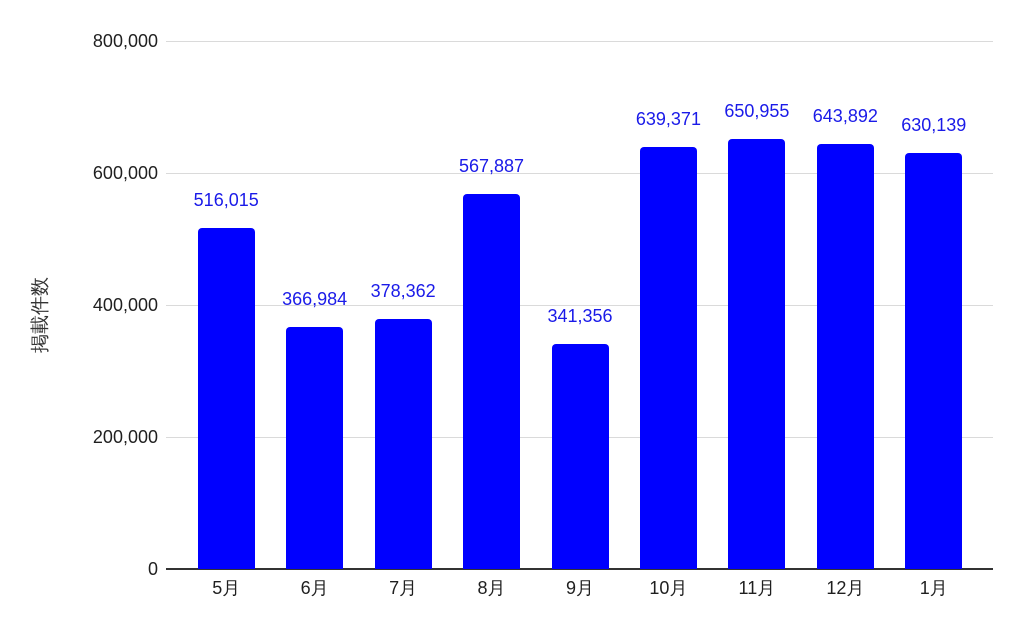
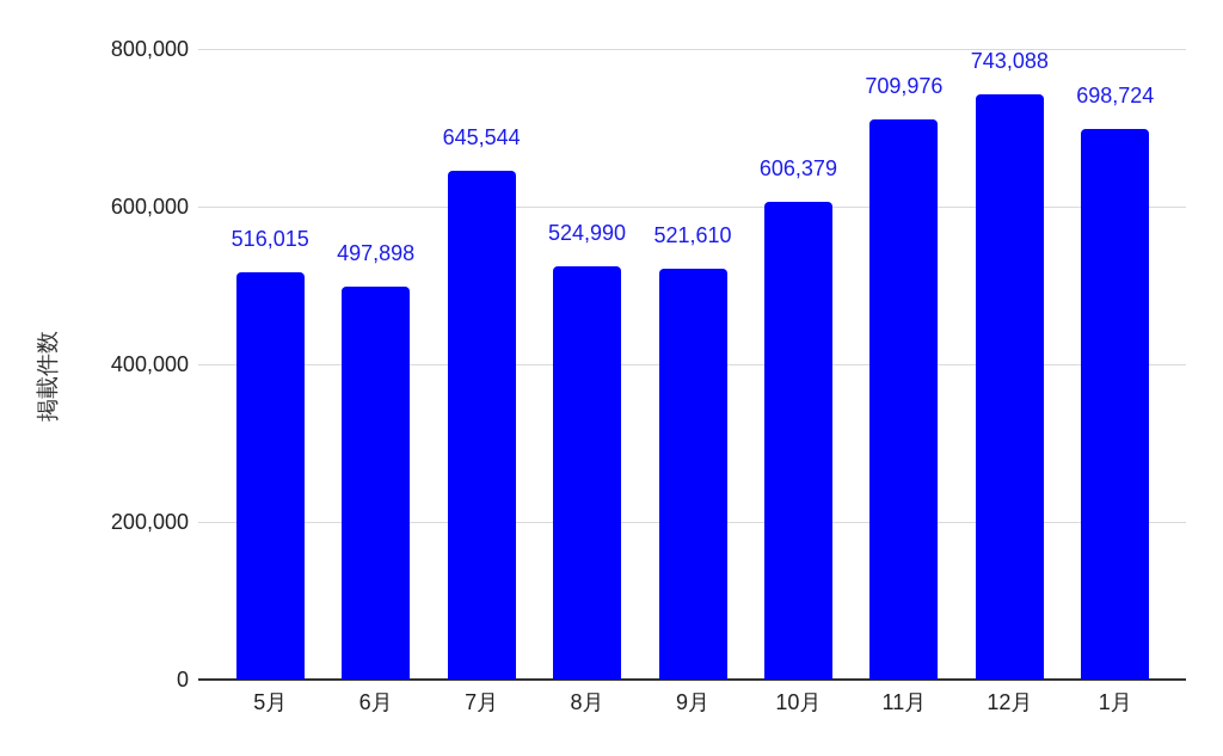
6月: 366,984 -> 497,898
7月: 378,362 -> 645,544
8月: 567,887 -> 524,990
9月: 341,356 -> 521,610
10月: 639,371 -> 606,379
11月: 650,955 -> 709,976
12月: 643,892 -> 743,088
1月: 630,139 -> 698,724
